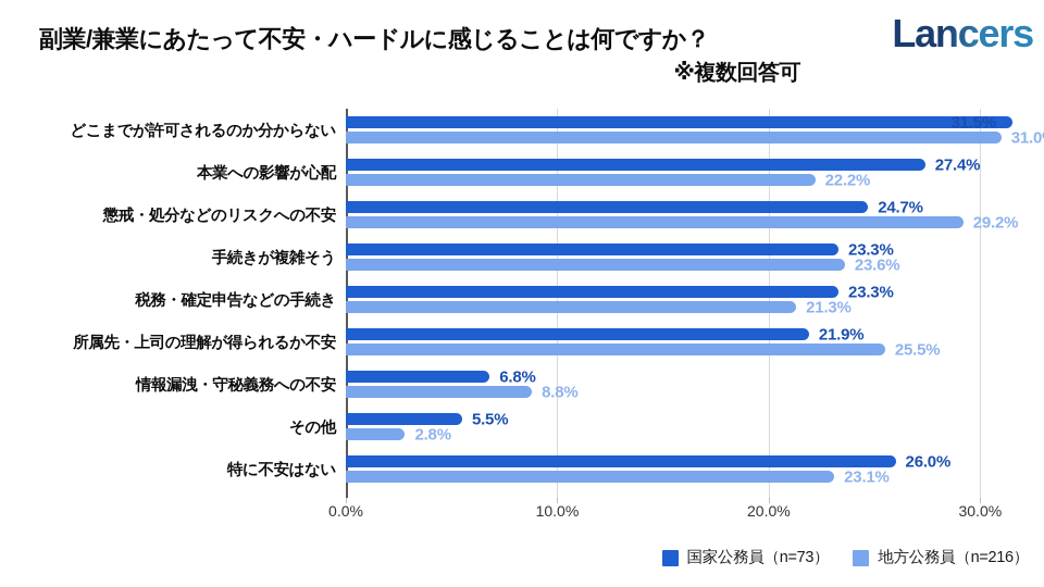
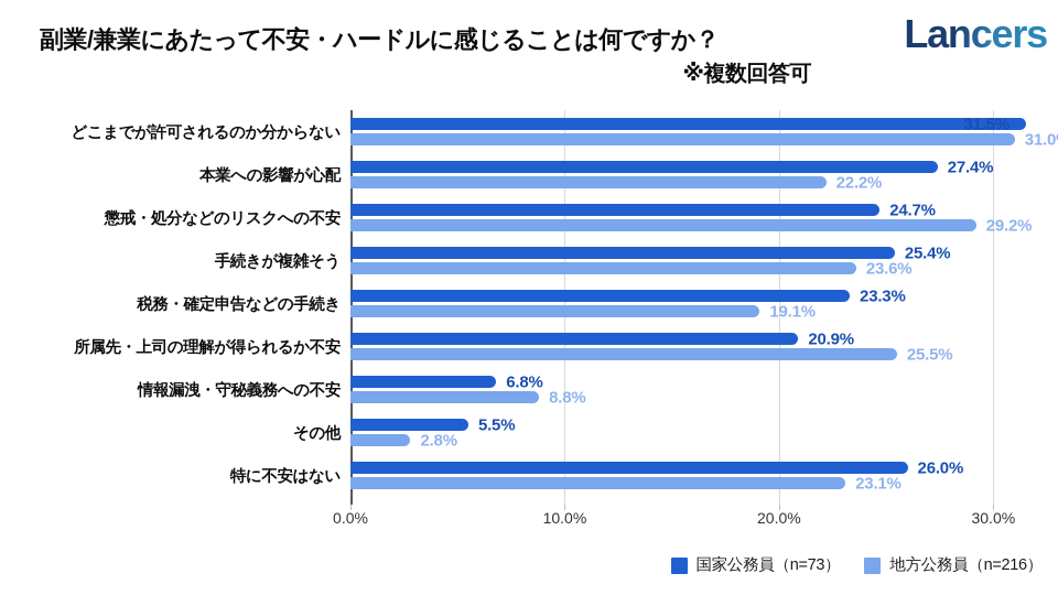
国家公務員（n=73）/手続きが複雑そう: 23.3% -> 25.4%
地方公務員（n=216）/税務・確定申告などの手続き: 21.3% -> 19.1%
国家公務員（n=73）/所属先・上司の理解が得られるか不安: 21.9% -> 20.9%
